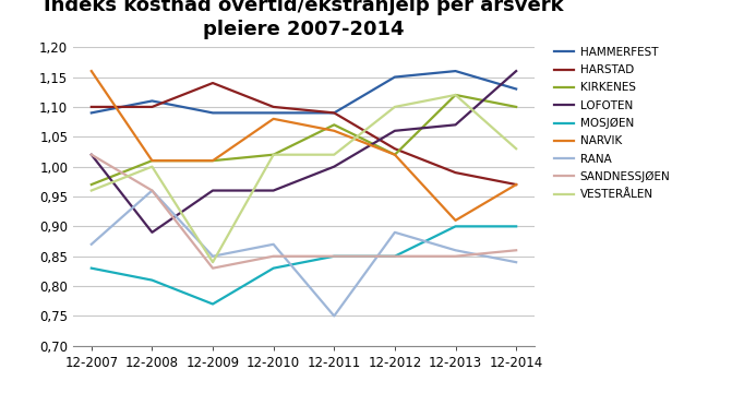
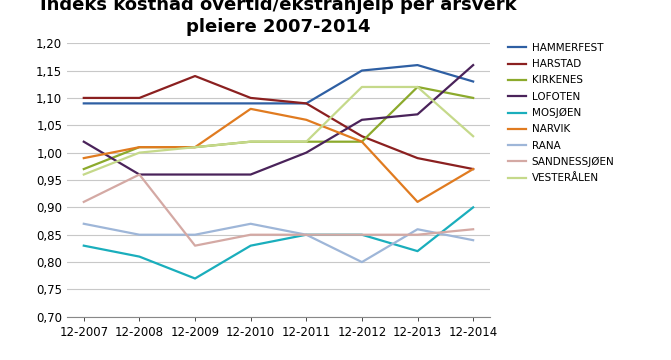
NARVIK/12-2007: 1,16 -> 0,99
SANDNESSJØEN/12-2007: 1,02 -> 0,91
HAMMERFEST/12-2008: 1,11 -> 1,09
LOFOTEN/12-2008: 0,89 -> 0,96
RANA/12-2008: 0,96 -> 0,85
VESTERÅLEN/12-2009: 0,84 -> 1,01
KIRKENES/12-2011: 1,07 -> 1,02
RANA/12-2011: 0,75 -> 0,85
RANA/12-2012: 0,89 -> 0,80
VESTERÅLEN/12-2012: 1,10 -> 1,12
MOSJØEN/12-2013: 0,90 -> 0,82
